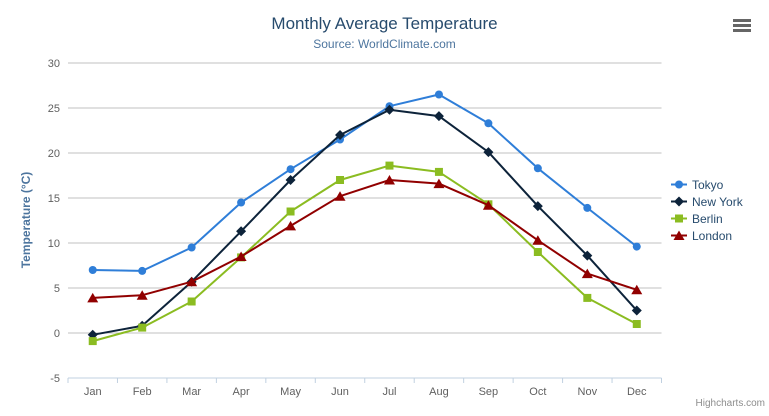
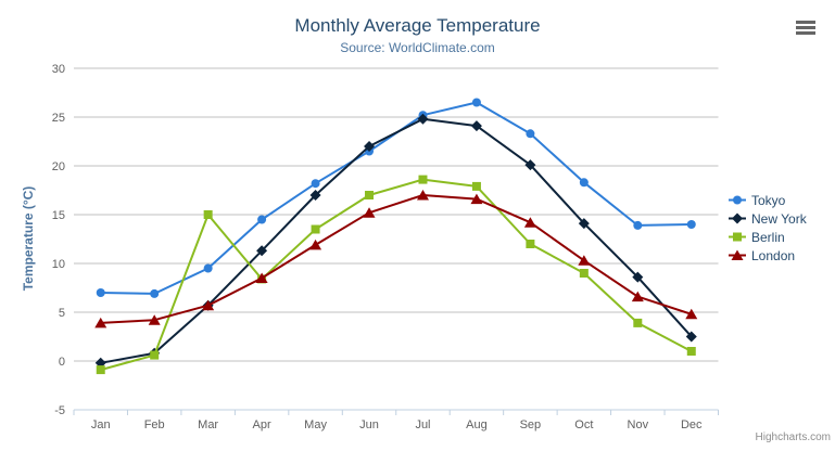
Berlin/Mar: 4 -> 15
Berlin/Sep: 14 -> 12
Tokyo/Dec: 10 -> 14
